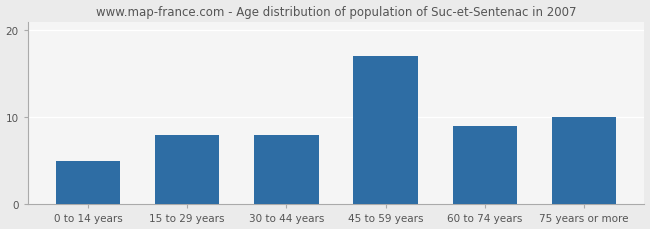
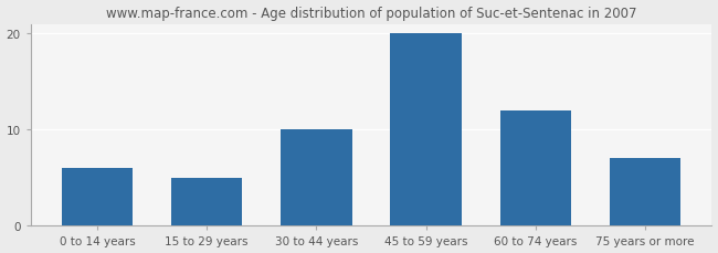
0 to 14 years: 5 -> 6
15 to 29 years: 8 -> 5
30 to 44 years: 8 -> 10
45 to 59 years: 17 -> 20
60 to 74 years: 9 -> 12
75 years or more: 10 -> 7
